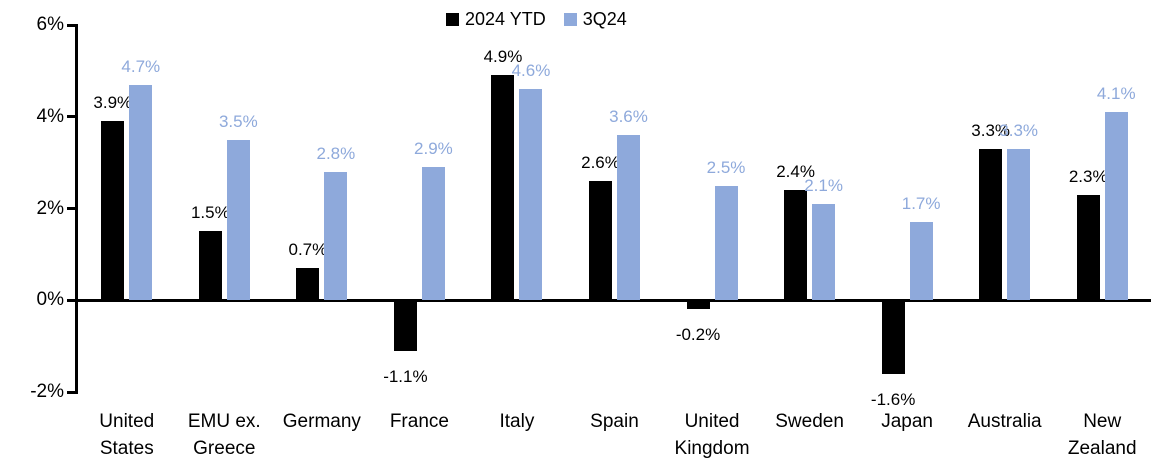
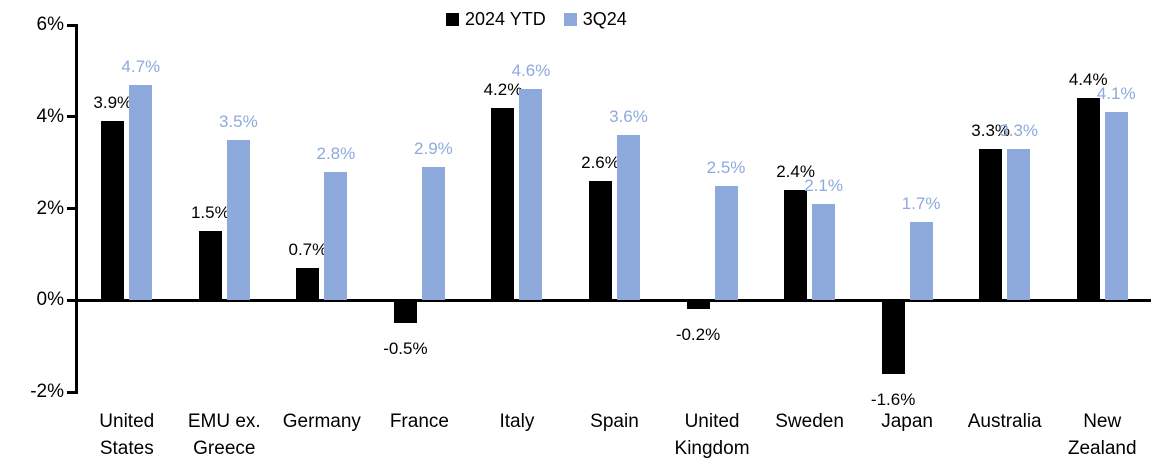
2024 YTD/France: -1.1% -> -0.5%
2024 YTD/Italy: 4.9% -> 4.2%
2024 YTD/New Zealand: 2.3% -> 4.4%
